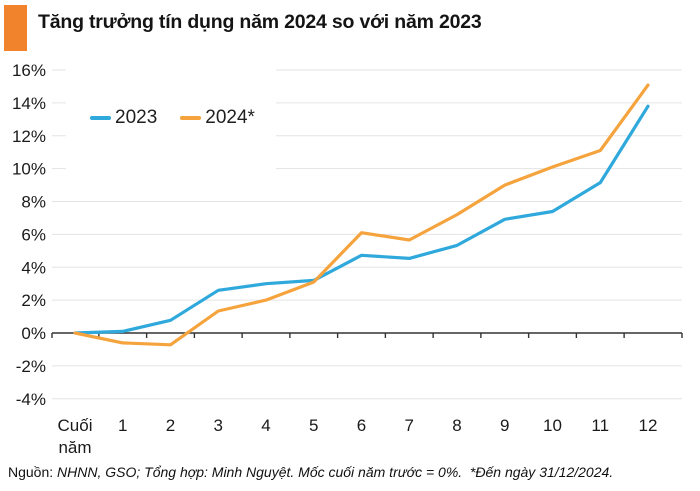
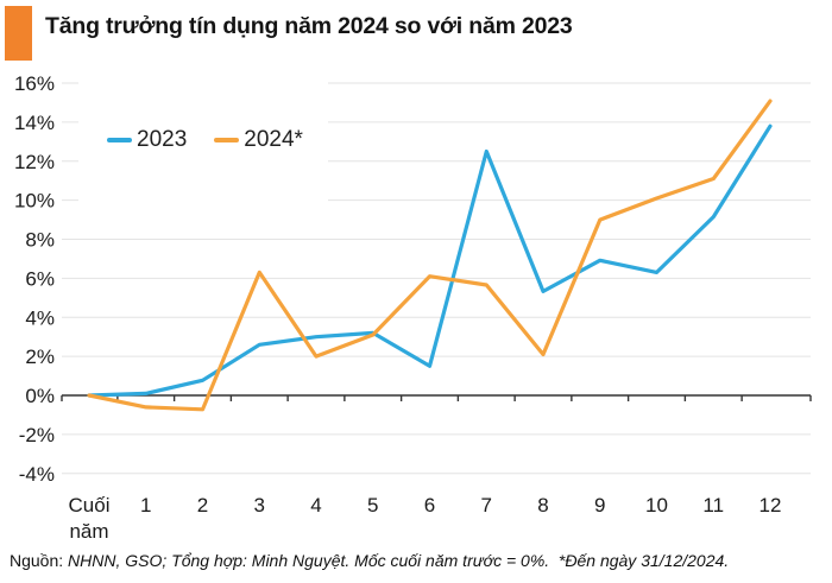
2024*/3: 1.3% -> 6.3%
2023/6: 4.7% -> 1.5%
2023/7: 4.5% -> 12.5%
2024*/8: 7.2% -> 2.1%
2023/10: 7.4% -> 6.3%
